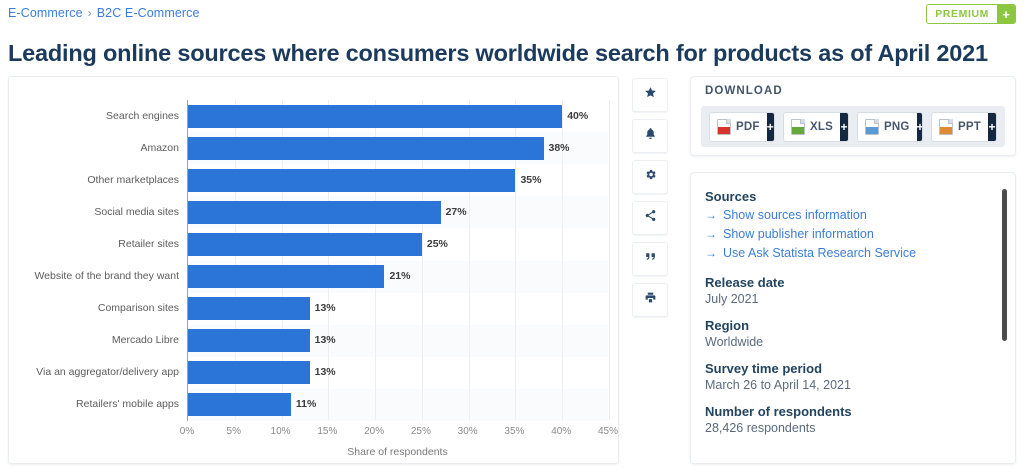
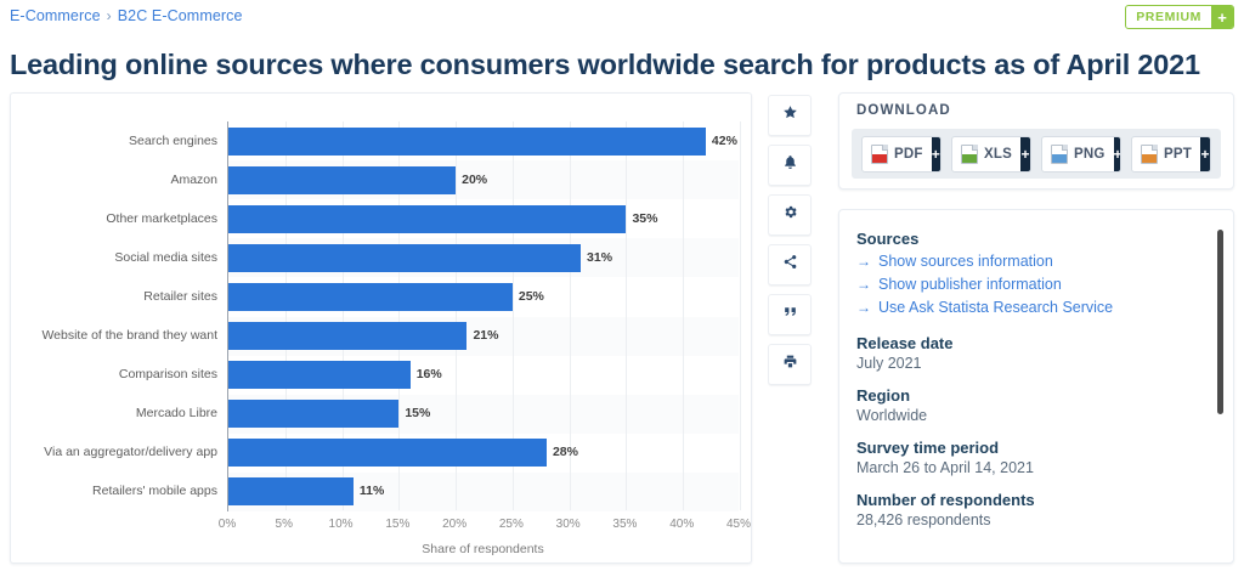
Search engines: 40% -> 42%
Amazon: 38% -> 20%
Social media sites: 27% -> 31%
Comparison sites: 13% -> 16%
Mercado Libre: 13% -> 15%
Via an aggregator/delivery app: 13% -> 28%
